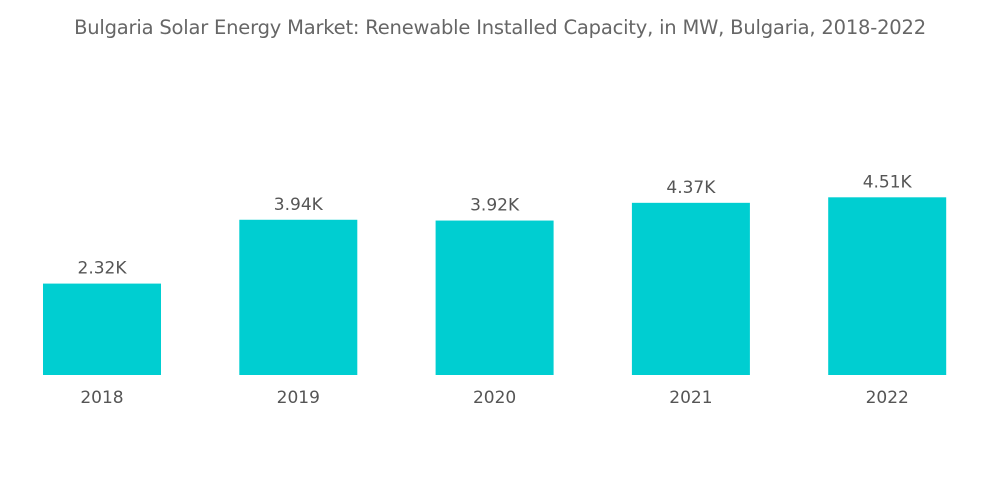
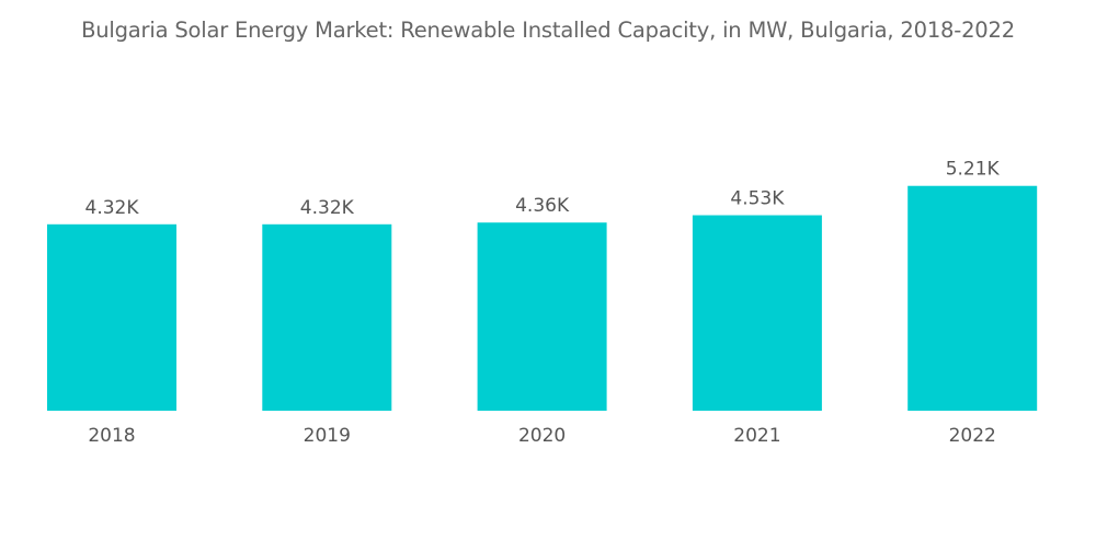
2018: 2.32K -> 4.32K
2019: 3.94K -> 4.32K
2020: 3.92K -> 4.36K
2021: 4.37K -> 4.53K
2022: 4.51K -> 5.21K
